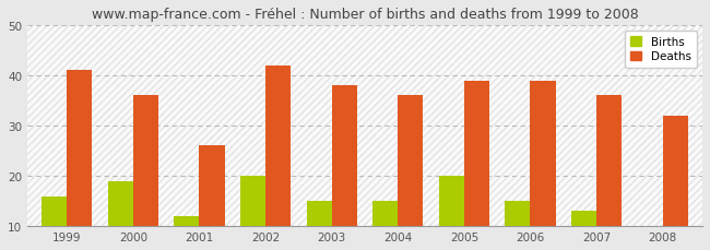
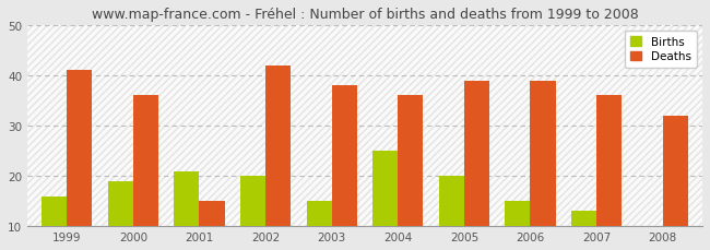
Births/2001: 12 -> 21
Deaths/2001: 26 -> 15
Births/2004: 15 -> 25
